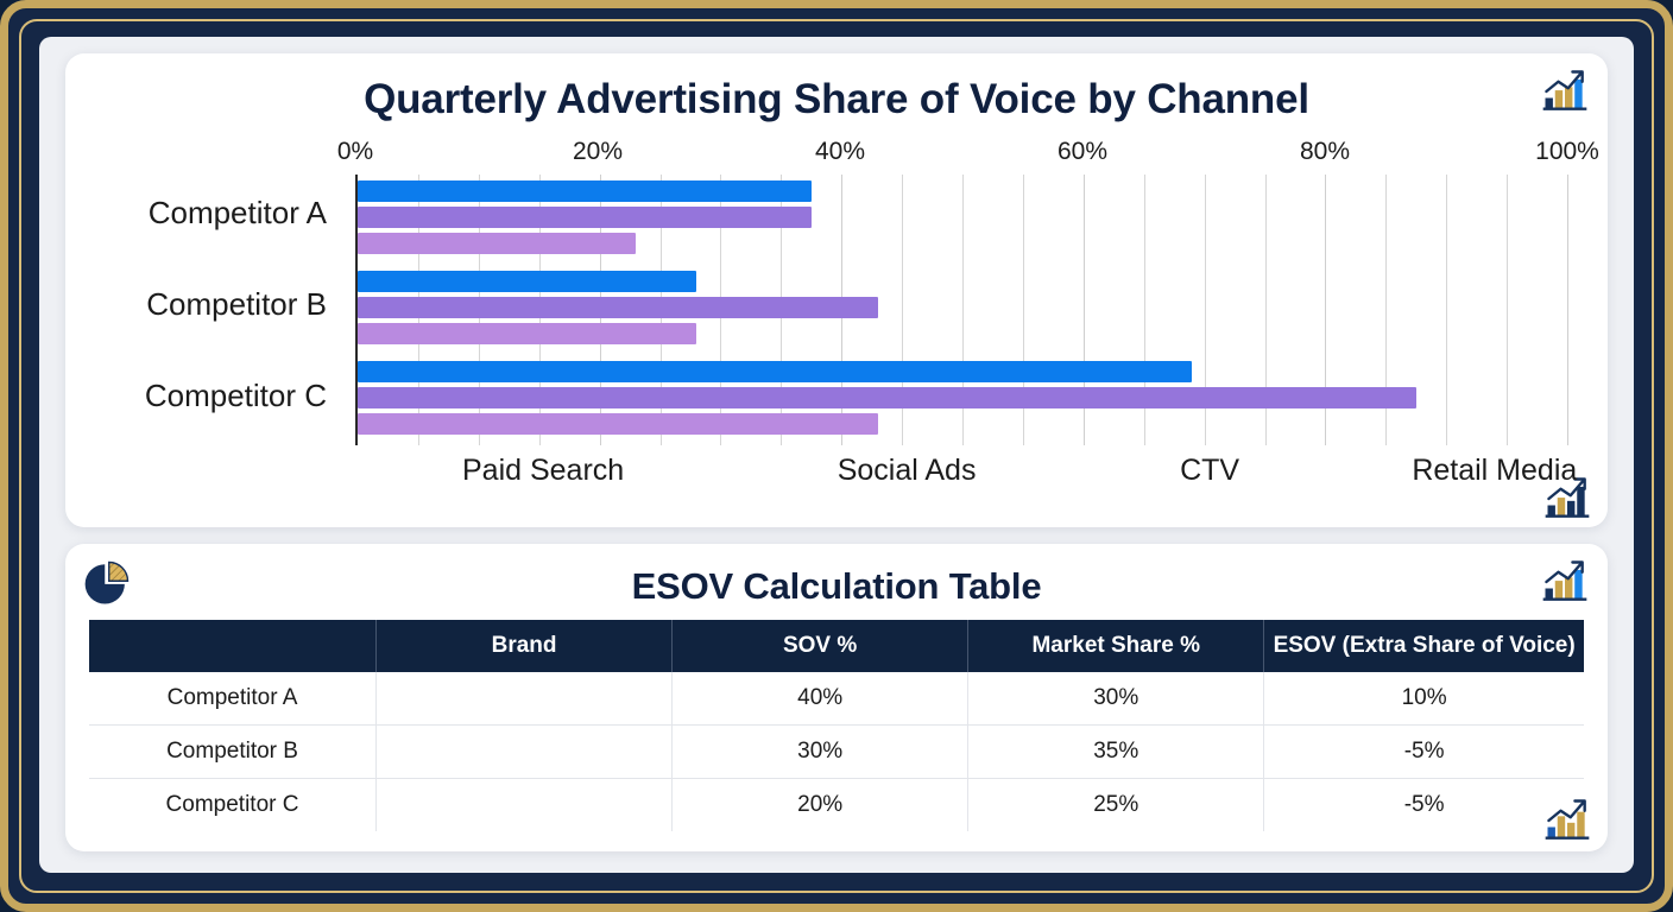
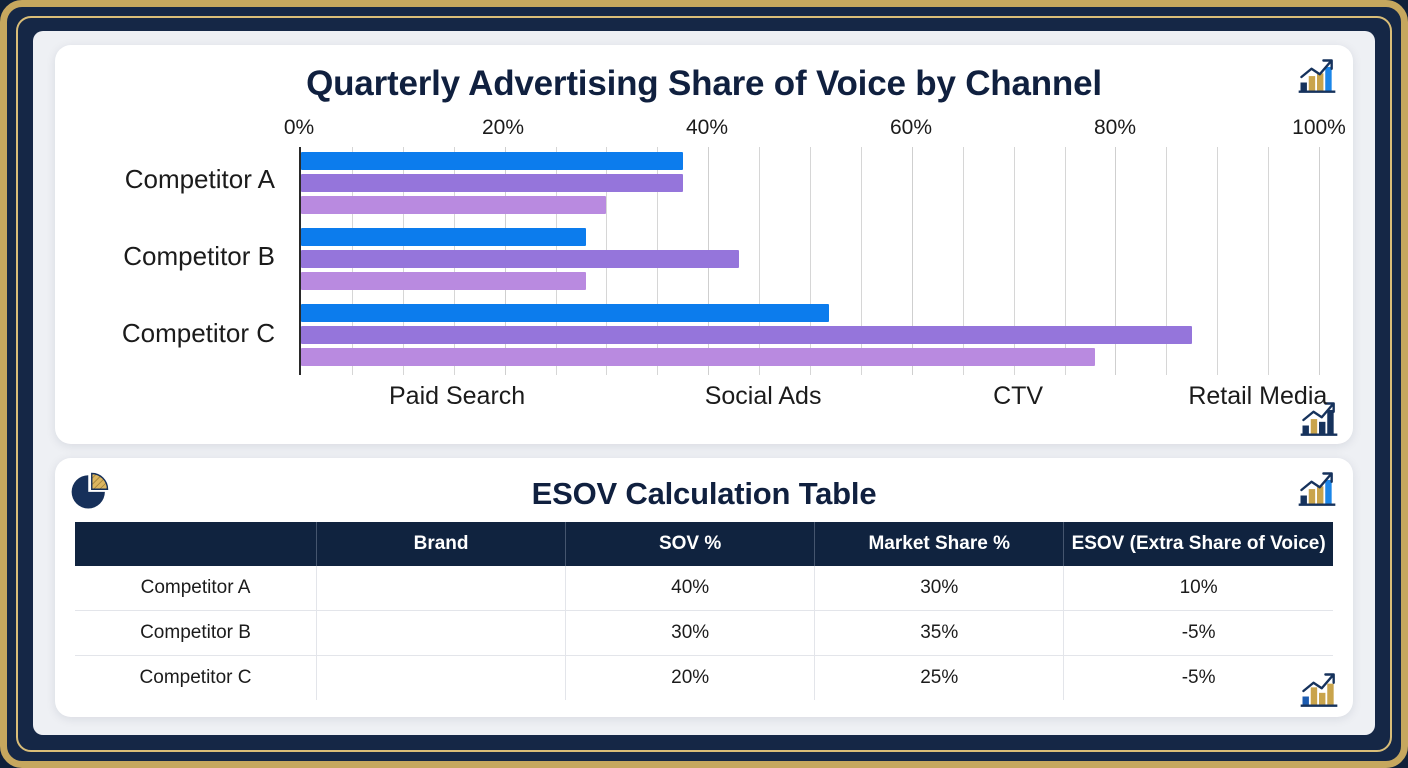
Retail Media/Competitor A: 23% -> 30%
Paid Search/Competitor C: 69.0% -> 51.9%
Retail Media/Competitor C: 43% -> 78%
